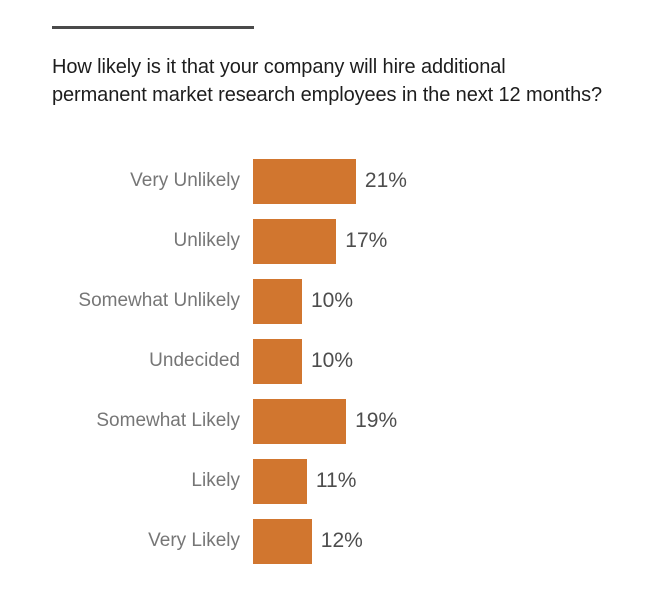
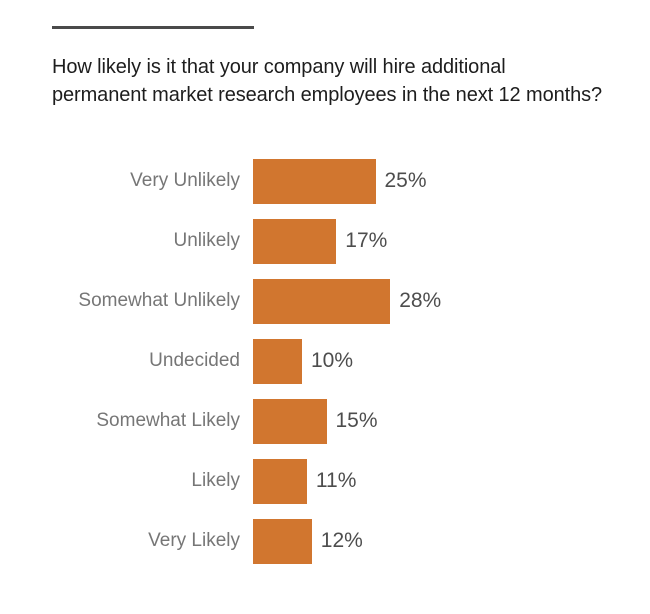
Very Unlikely: 21% -> 25%
Somewhat Unlikely: 10% -> 28%
Somewhat Likely: 19% -> 15%
